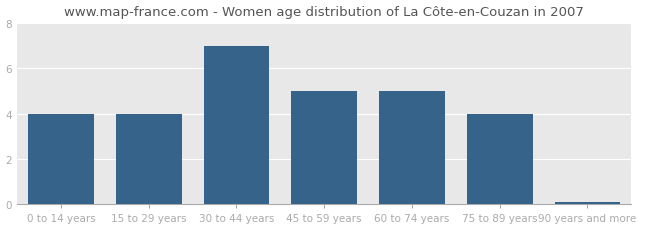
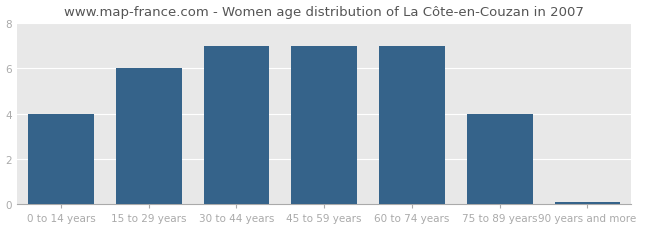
15 to 29 years: 4.0 -> 6.0
45 to 59 years: 5.0 -> 7.0
60 to 74 years: 5.0 -> 7.0
